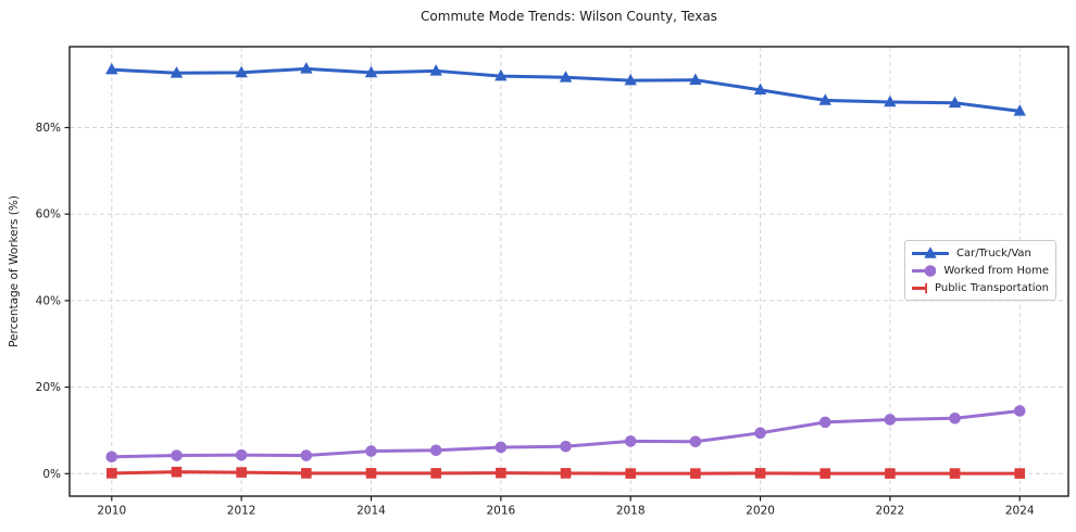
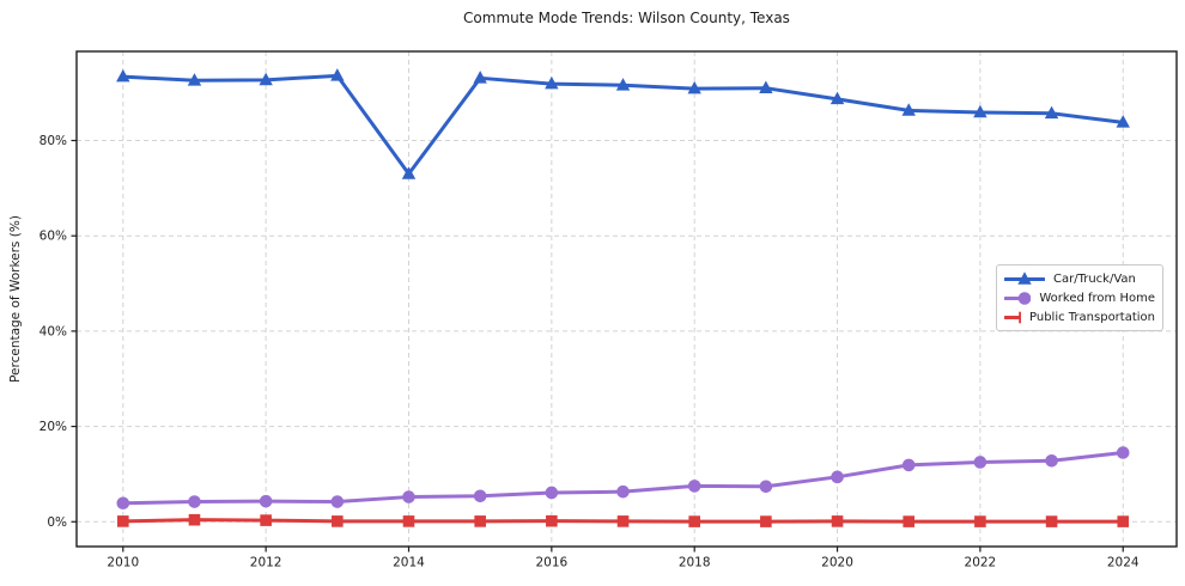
Car/Truck/Van/2014: 93% -> 73%
